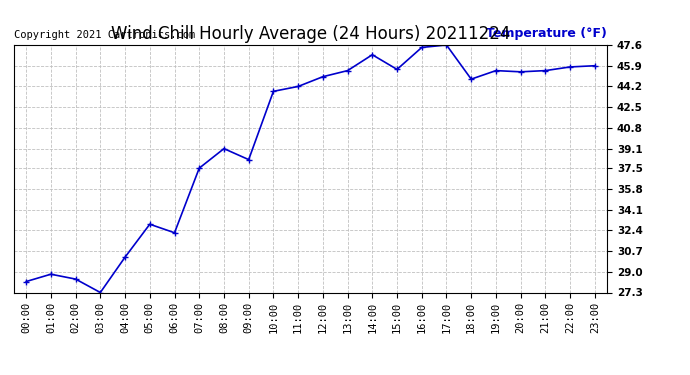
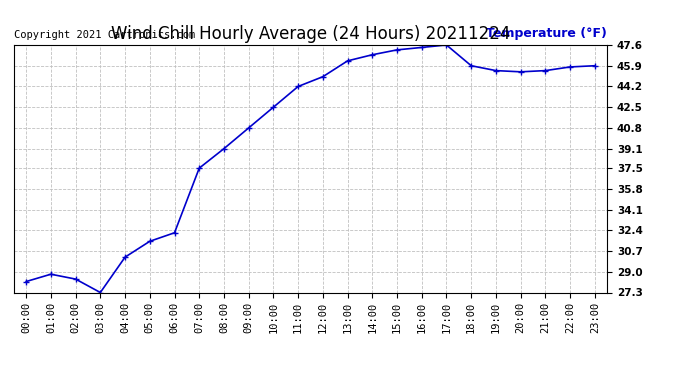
05:00: 32.9 -> 31.5
09:00: 38.2 -> 40.8
10:00: 43.8 -> 42.5
13:00: 45.5 -> 46.3
15:00: 45.6 -> 47.2
18:00: 44.8 -> 45.9
